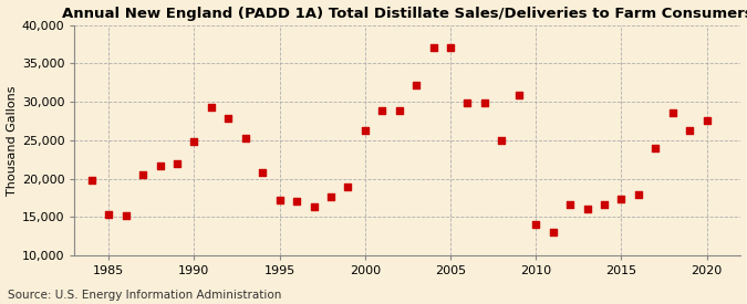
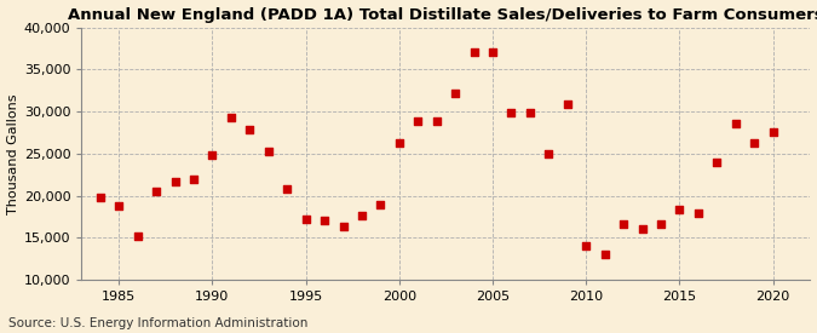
1985: 15,300 -> 18,800
2015: 17,400 -> 18,400
